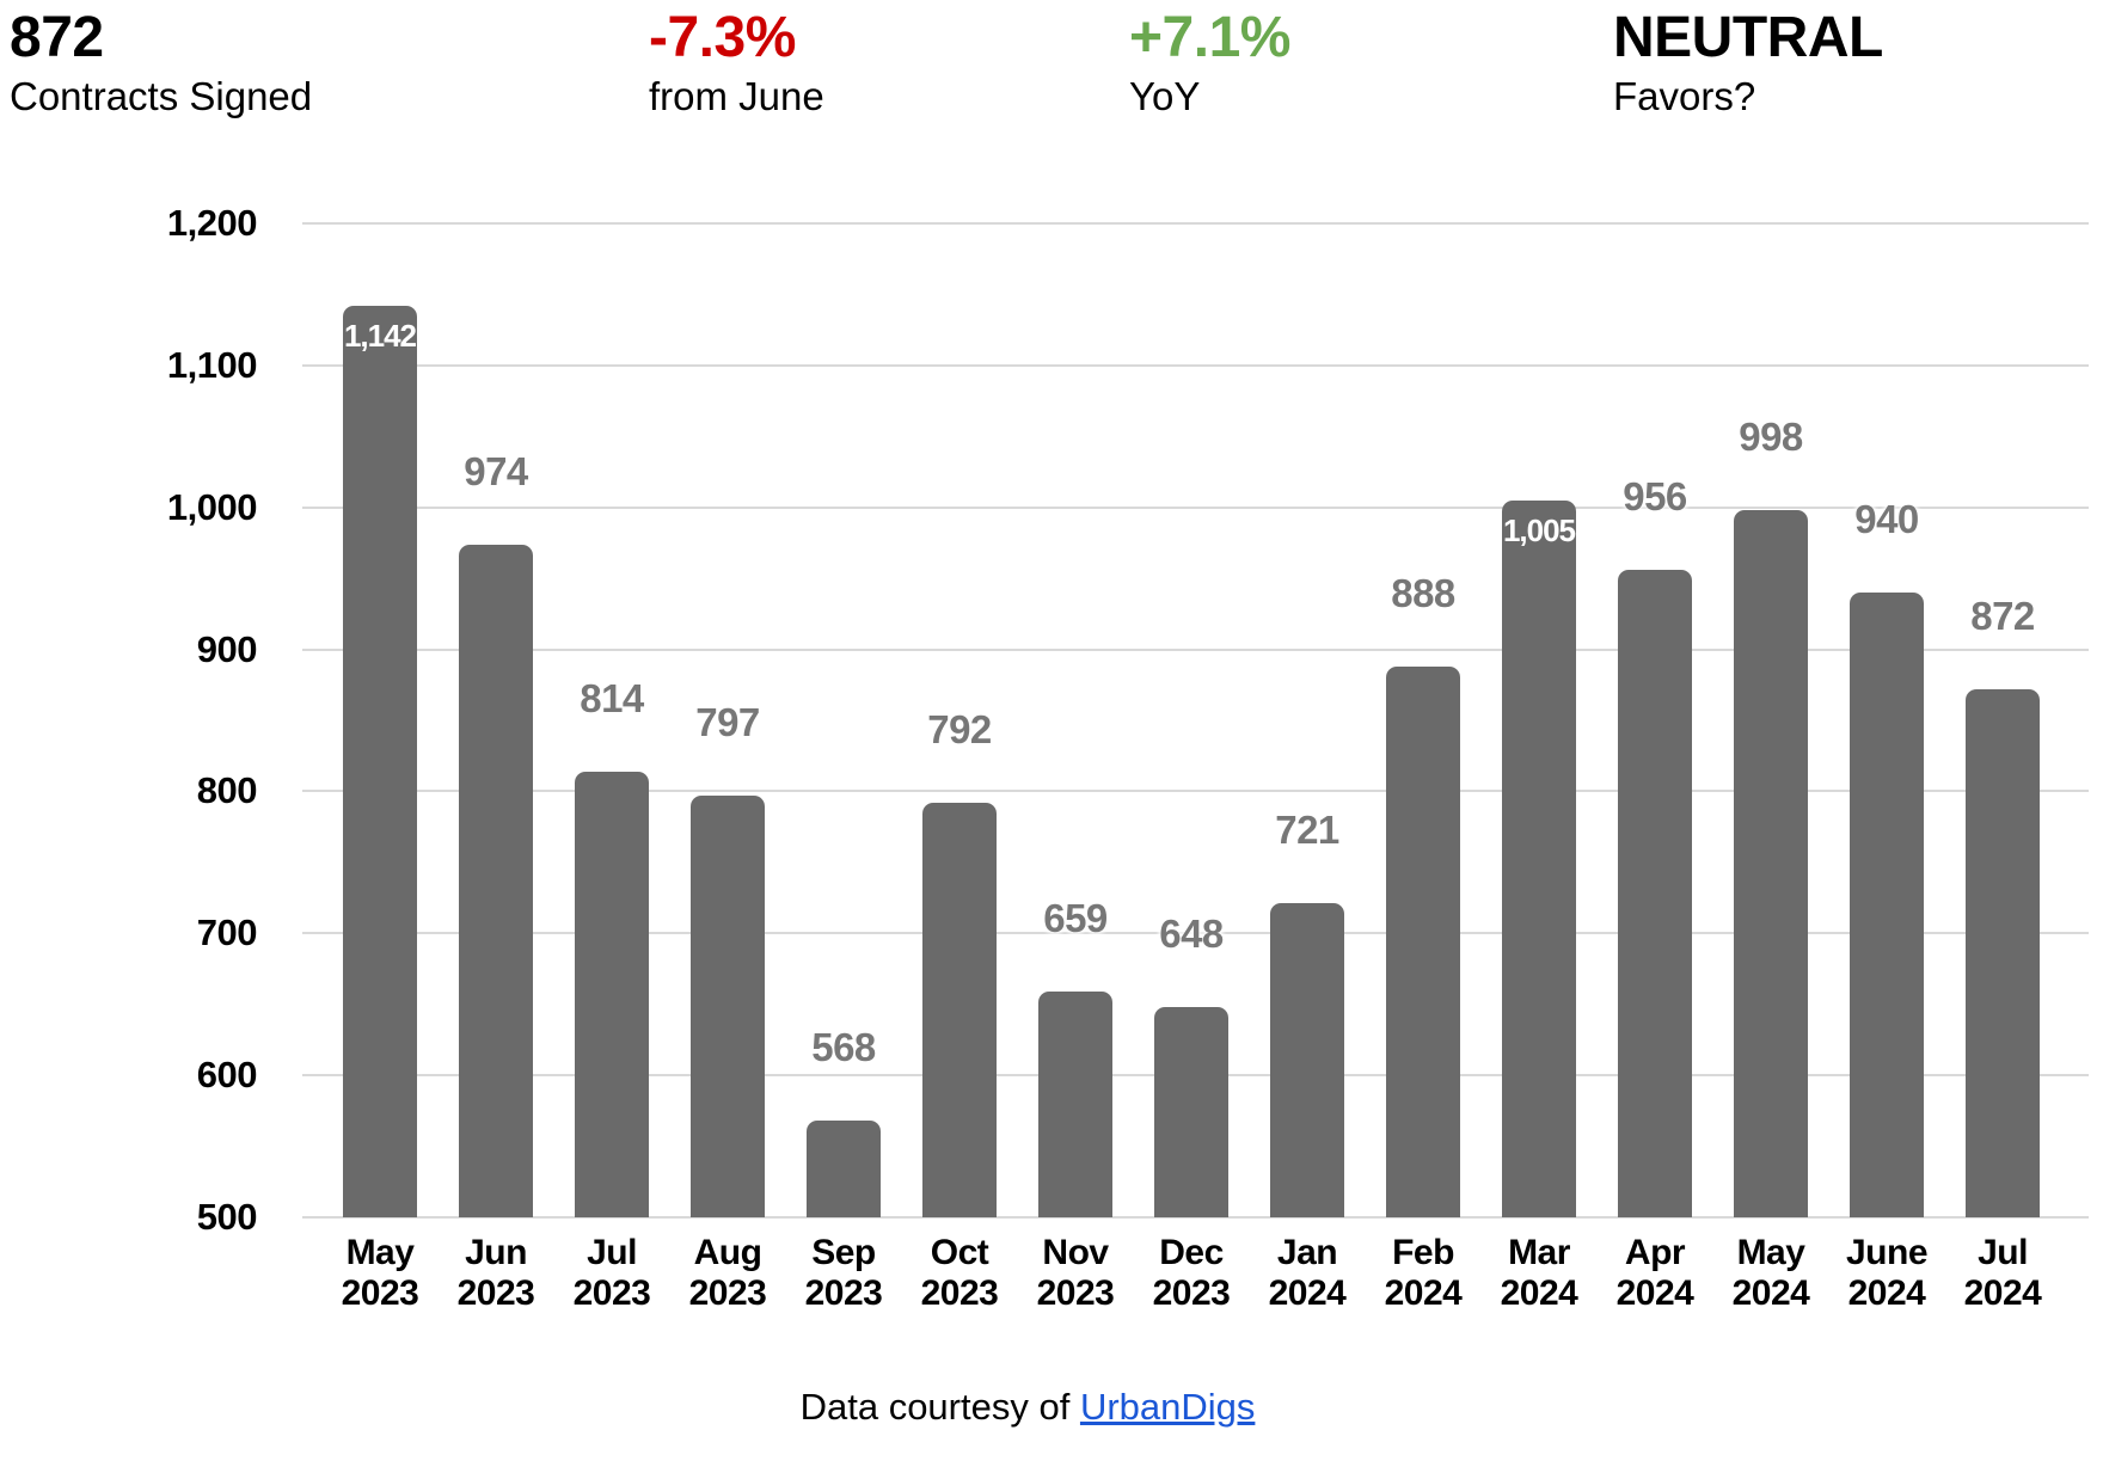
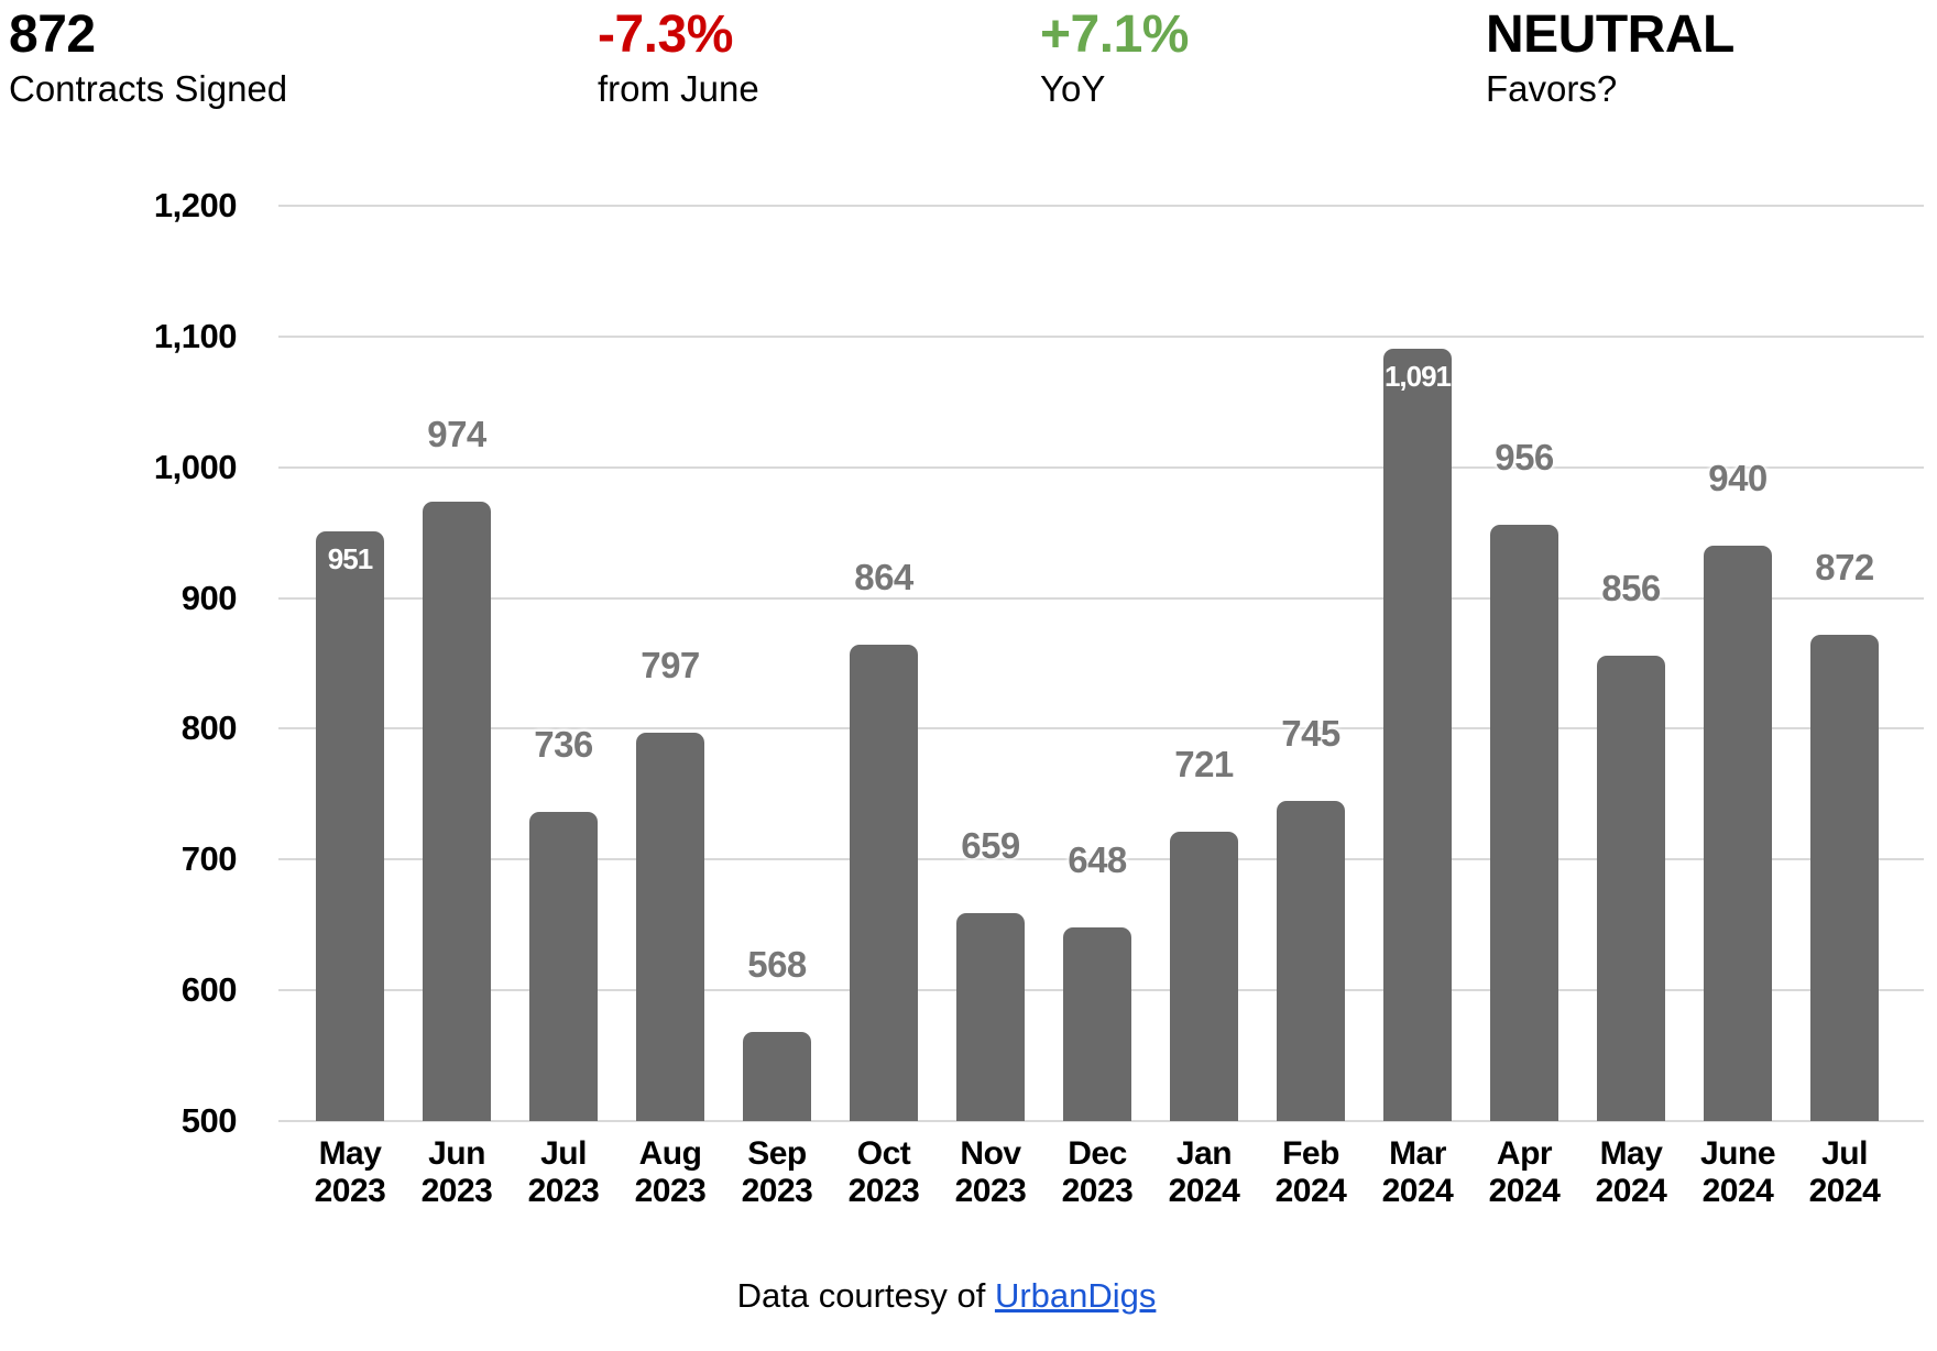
May 2023: 1,142 -> 951
Jul 2023: 814 -> 736
Oct 2023: 792 -> 864
Feb 2024: 888 -> 745
Mar 2024: 1,005 -> 1,091
May 2024: 998 -> 856
